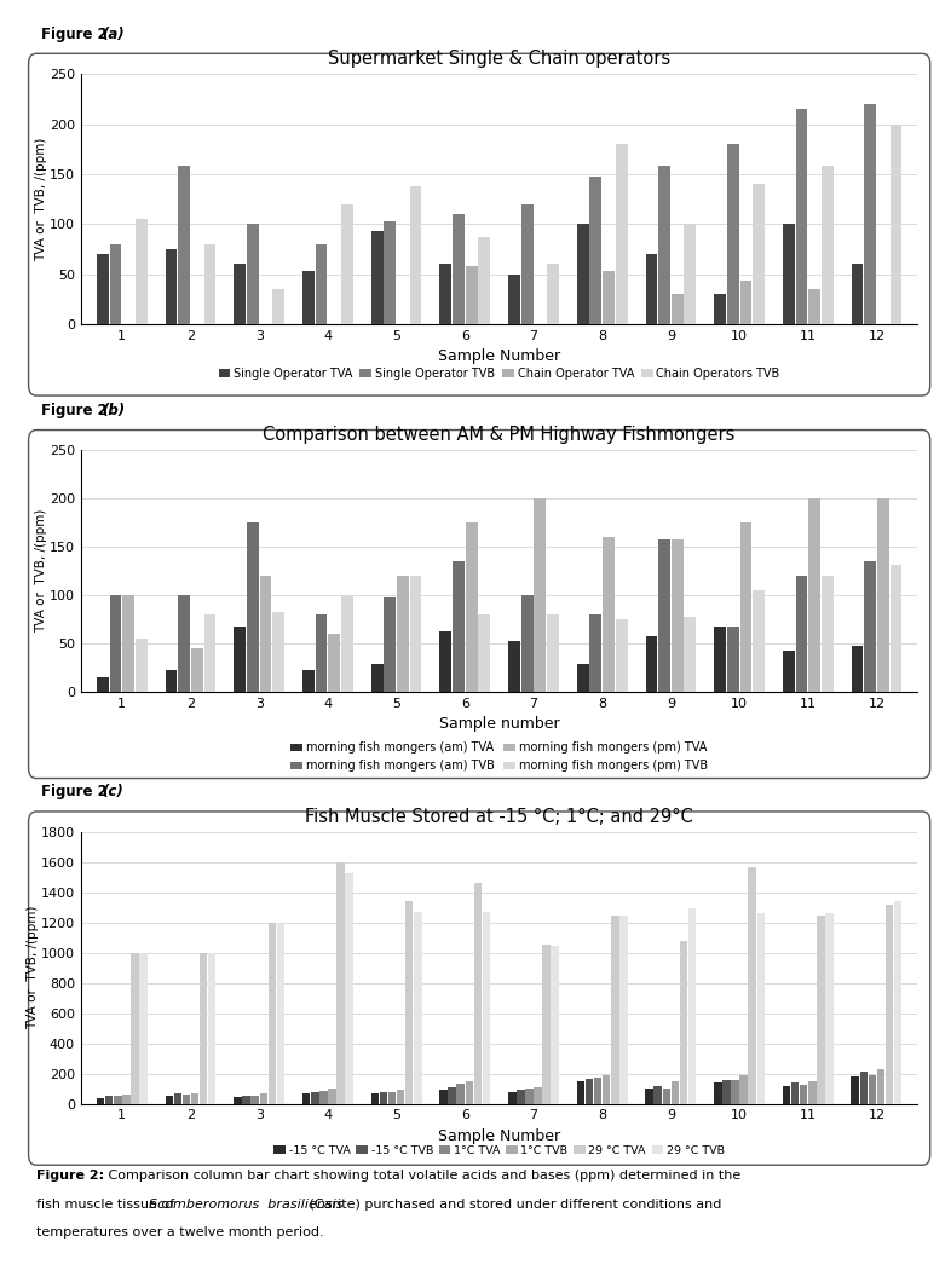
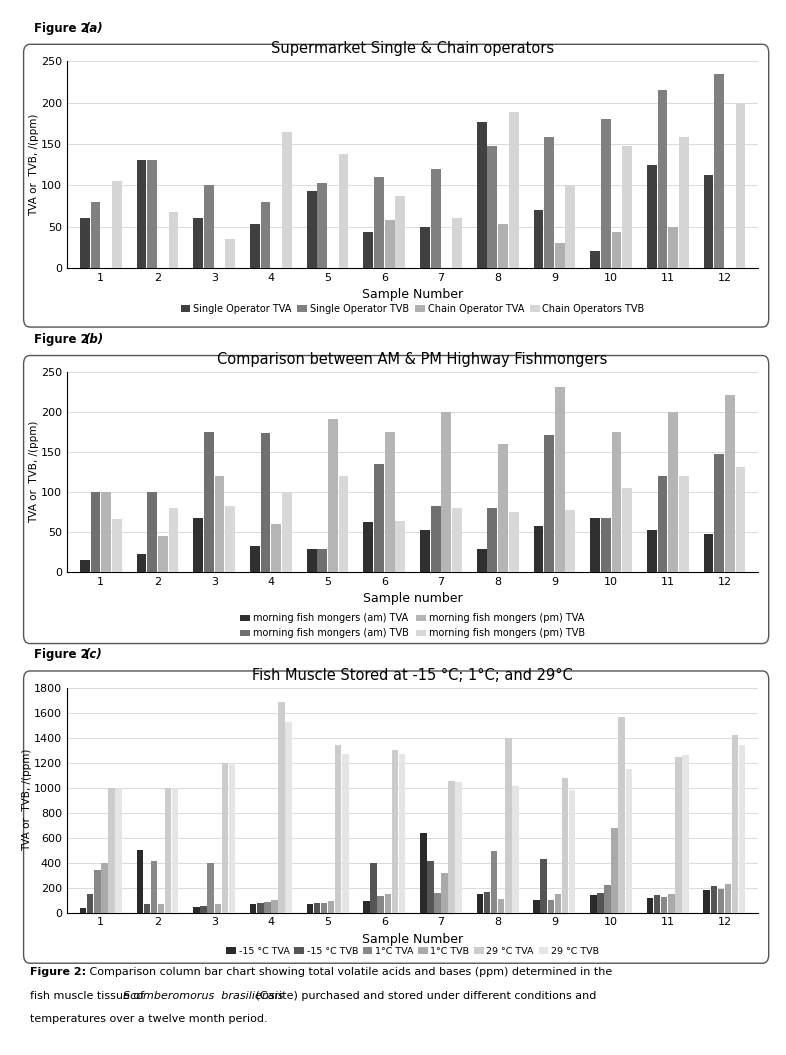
Supermarket Single & Chain operators/Single Operator TVA/1: 70 -> 60
Supermarket Single & Chain operators/Single Operator TVA/2: 75 -> 130
Supermarket Single & Chain operators/Single Operator TVB/2: 158 -> 130
Supermarket Single & Chain operators/Chain Operators TVB/2: 80 -> 68
Supermarket Single & Chain operators/Chain Operators TVB/4: 120 -> 164
Supermarket Single & Chain operators/Single Operator TVA/6: 60 -> 44
Supermarket Single & Chain operators/Single Operator TVA/8: 100 -> 176
Supermarket Single & Chain operators/Chain Operators TVB/8: 180 -> 188
Supermarket Single & Chain operators/Single Operator TVA/10: 30 -> 20
Supermarket Single & Chain operators/Chain Operators TVB/10: 140 -> 148
Supermarket Single & Chain operators/Single Operator TVA/11: 100 -> 124
Supermarket Single & Chain operators/Chain Operator TVA/11: 35 -> 50
Supermarket Single & Chain operators/Single Operator TVA/12: 60 -> 112
Supermarket Single & Chain operators/Single Operator TVB/12: 220 -> 234
Comparison between AM & PM Highway Fishmongers/morning fish mongers (pm) TVB/1: 55 -> 66
Comparison between AM & PM Highway Fishmongers/morning fish mongers (am) TVA/4: 22 -> 32
Comparison between AM & PM Highway Fishmongers/morning fish mongers (am) TVB/4: 80 -> 174
Comparison between AM & PM Highway Fishmongers/morning fish mongers (am) TVB/5: 98 -> 28
Comparison between AM & PM Highway Fishmongers/morning fish mongers (pm) TVA/5: 120 -> 192
Comparison between AM & PM Highway Fishmongers/morning fish mongers (pm) TVB/6: 80 -> 64
Comparison between AM & PM Highway Fishmongers/morning fish mongers (am) TVB/7: 100 -> 82
Comparison between AM & PM Highway Fishmongers/morning fish mongers (am) TVB/9: 158 -> 172
Comparison between AM & PM Highway Fishmongers/morning fish mongers (pm) TVA/9: 158 -> 232
Comparison between AM & PM Highway Fishmongers/morning fish mongers (am) TVA/11: 42 -> 52
Comparison between AM & PM Highway Fishmongers/morning fish mongers (am) TVB/12: 135 -> 148
Comparison between AM & PM Highway Fishmongers/morning fish mongers (pm) TVA/12: 200 -> 222
Fish Muscle Stored at -15 °C; 1°C; and 29°C/-15 °C TVB/1: 50 -> 150
Fish Muscle Stored at -15 °C; 1°C; and 29°C/1°C TVA/1: 50 -> 340
Fish Muscle Stored at -15 °C; 1°C; and 29°C/1°C TVB/1: 60 -> 400
Fish Muscle Stored at -15 °C; 1°C; and 29°C/-15 °C TVA/2: 60 -> 500
Fish Muscle Stored at -15 °C; 1°C; and 29°C/1°C TVA/2: 60 -> 410
Fish Muscle Stored at -15 °C; 1°C; and 29°C/1°C TVA/3: 60 -> 400
Fish Muscle Stored at -15 °C; 1°C; and 29°C/29 °C TVA/4: 1600 -> 1690
Fish Muscle Stored at -15 °C; 1°C; and 29°C/-15 °C TVB/6: 100 -> 400
Fish Muscle Stored at -15 °C; 1°C; and 29°C/29 °C TVA/6: 1460 -> 1300
Fish Muscle Stored at -15 °C; 1°C; and 29°C/-15 °C TVA/7: 80 -> 640
Fish Muscle Stored at -15 °C; 1°C; and 29°C/-15 °C TVB/7: 90 -> 410
Fish Muscle Stored at -15 °C; 1°C; and 29°C/1°C TVA/7: 100 -> 160
Fish Muscle Stored at -15 °C; 1°C; and 29°C/1°C TVB/7: 110 -> 320
Fish Muscle Stored at -15 °C; 1°C; and 29°C/1°C TVA/8: 170 -> 490
Fish Muscle Stored at -15 °C; 1°C; and 29°C/1°C TVB/8: 190 -> 110
Fish Muscle Stored at -15 °C; 1°C; and 29°C/29 °C TVA/8: 1250 -> 1400
Fish Muscle Stored at -15 °C; 1°C; and 29°C/29 °C TVB/8: 1250 -> 1010
Fish Muscle Stored at -15 °C; 1°C; and 29°C/-15 °C TVB/9: 120 -> 430
Fish Muscle Stored at -15 °C; 1°C; and 29°C/29 °C TVB/9: 1300 -> 980
Fish Muscle Stored at -15 °C; 1°C; and 29°C/1°C TVA/10: 160 -> 220
Fish Muscle Stored at -15 °C; 1°C; and 29°C/1°C TVB/10: 190 -> 680
Fish Muscle Stored at -15 °C; 1°C; and 29°C/29 °C TVB/10: 1260 -> 1150
Fish Muscle Stored at -15 °C; 1°C; and 29°C/29 °C TVA/12: 1320 -> 1420
